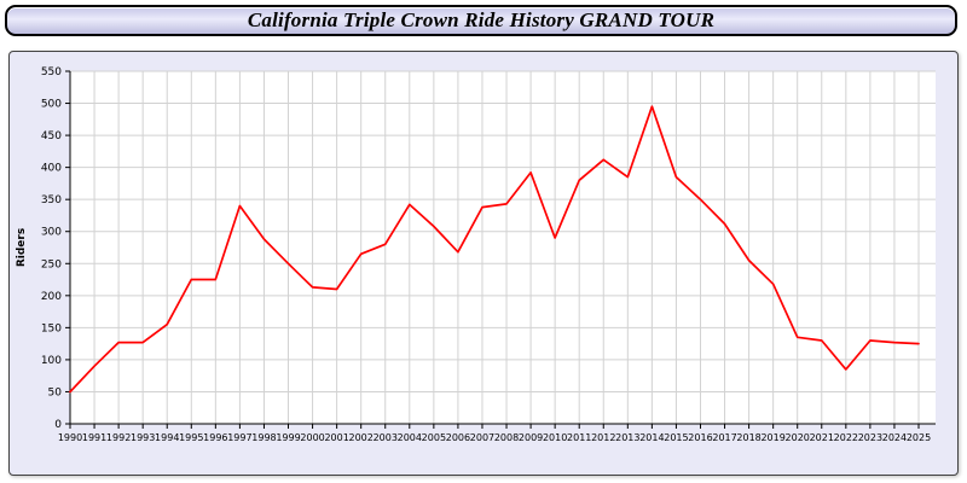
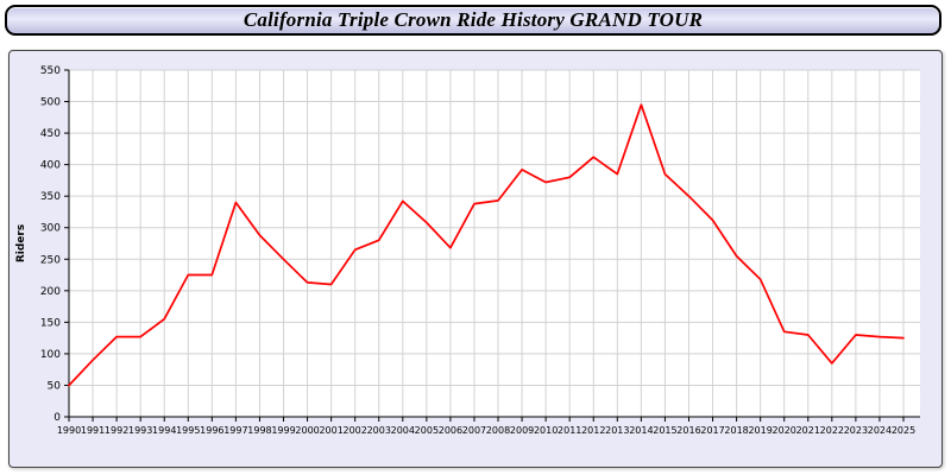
2010: 290 -> 370
